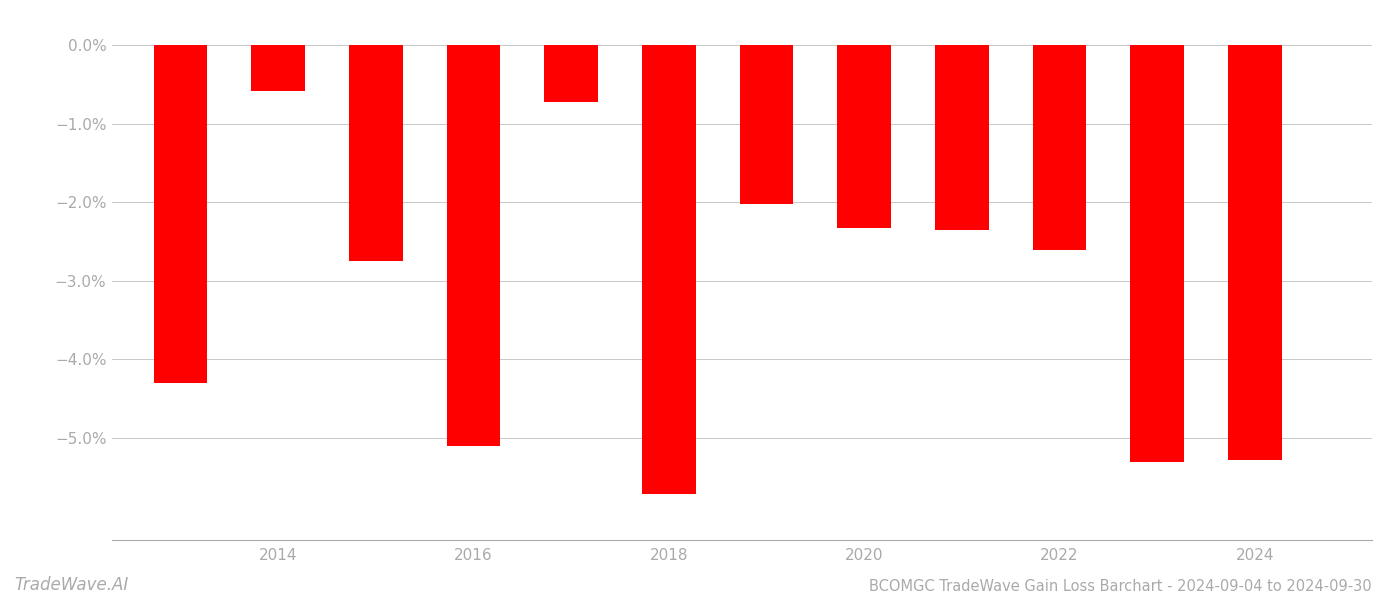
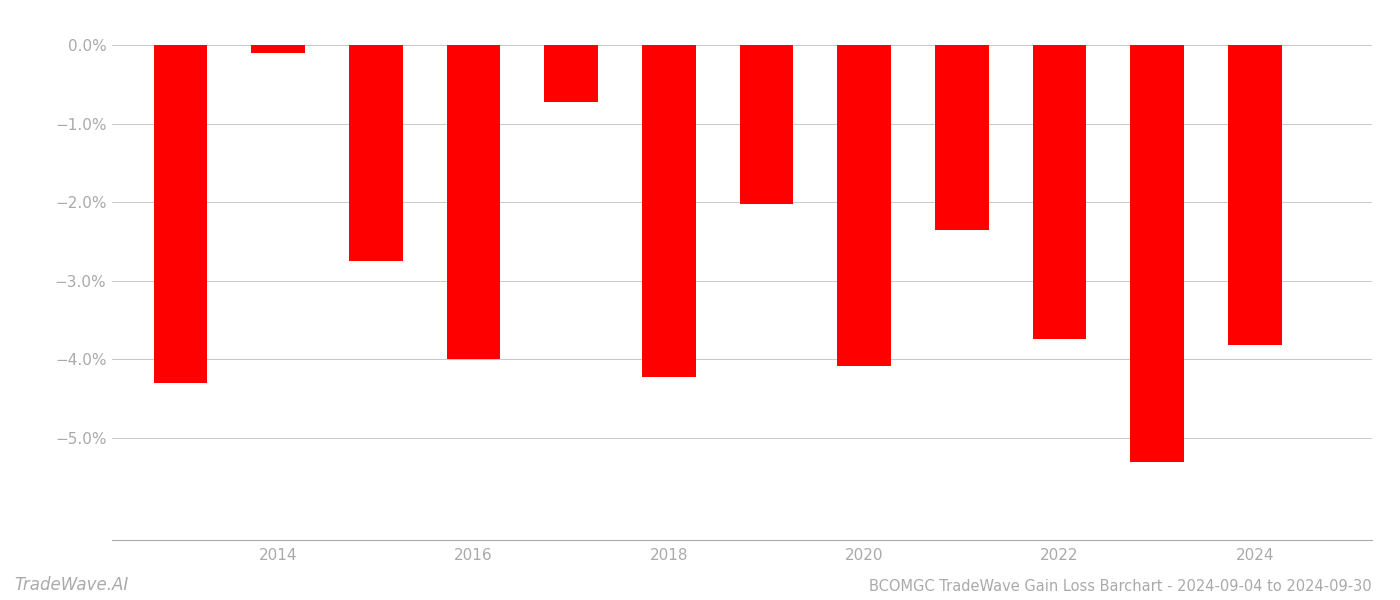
2014: -0.58% -> -0.10%
2016: -5.10% -> -4.00%
2018: -5.72% -> -4.22%
2020: -2.32% -> -4.08%
2022: -2.60% -> -3.74%
2024: -5.28% -> -3.82%
